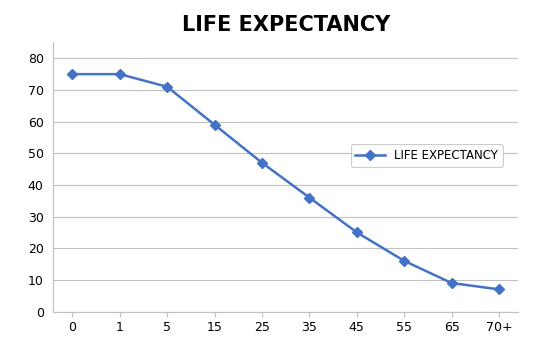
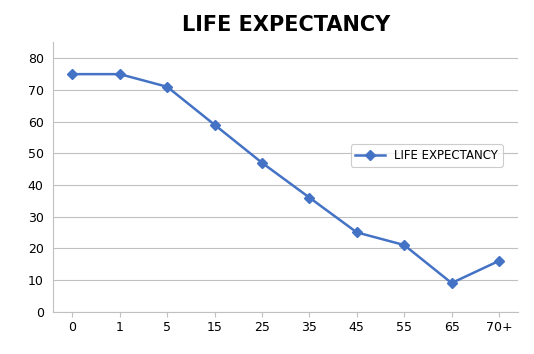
55: 16 -> 21
70+: 7 -> 16
